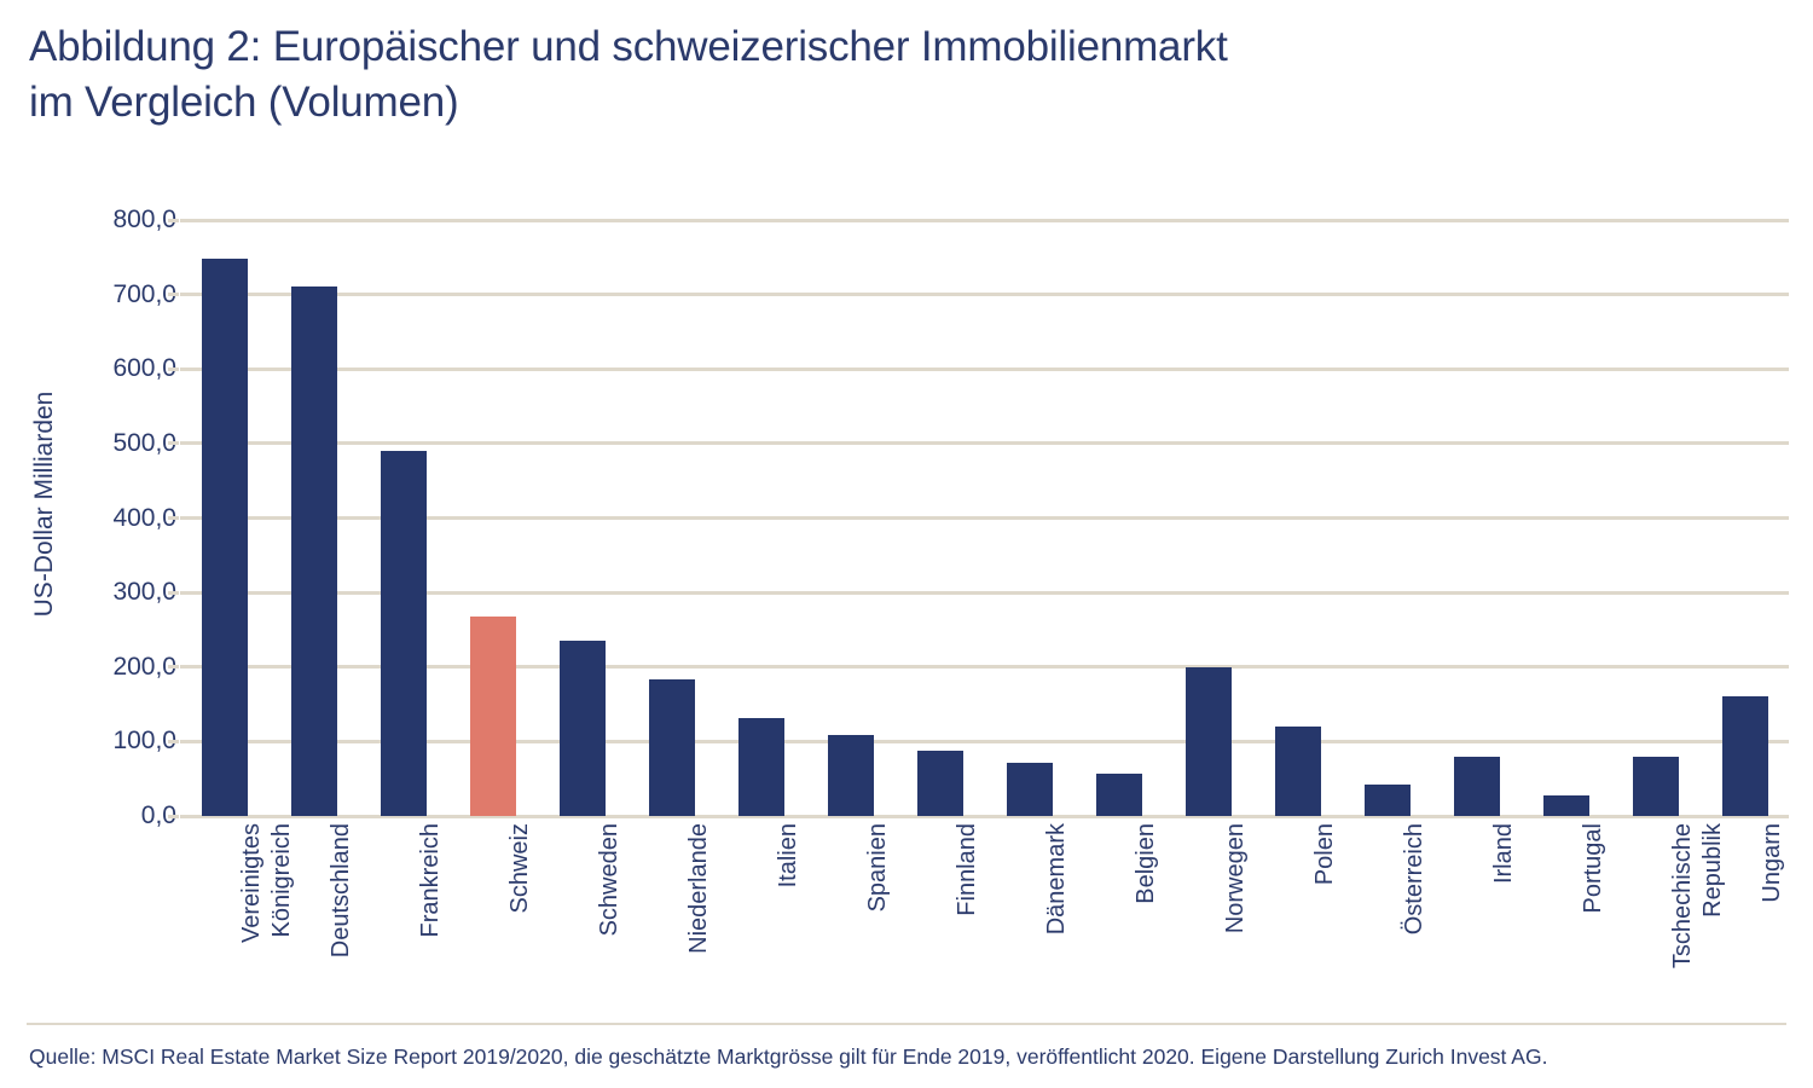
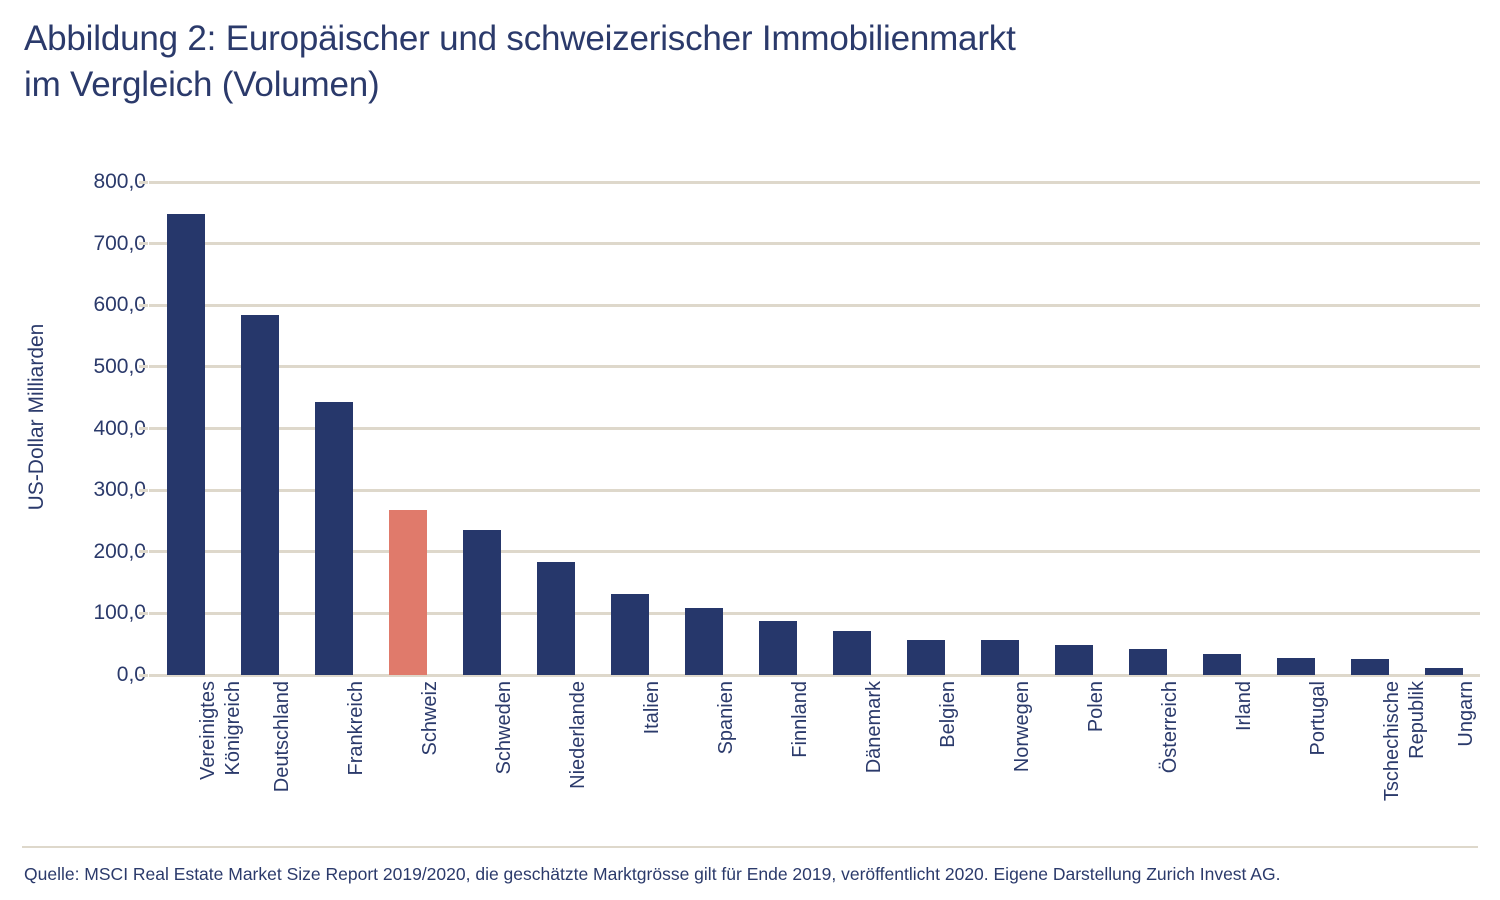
Deutschland: 710 -> 580
Frankreich: 490 -> 440
Norwegen: 200 -> 60
Polen: 120 -> 50
Irland: 80 -> 30
Tschechische Republik: 80 -> 30
Ungarn: 160 -> 10
